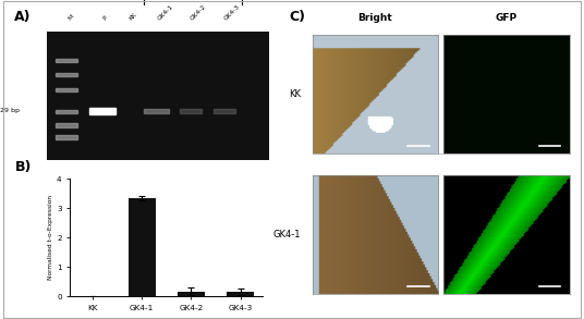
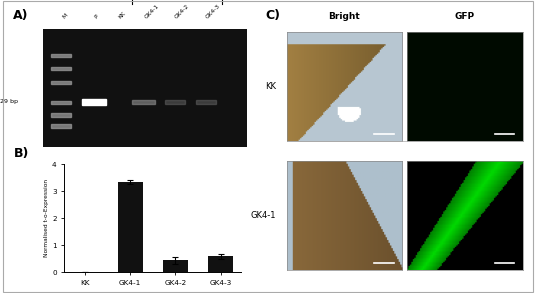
GK4-2: 0.18 -> 0.45
GK4-3: 0.16 -> 0.60
